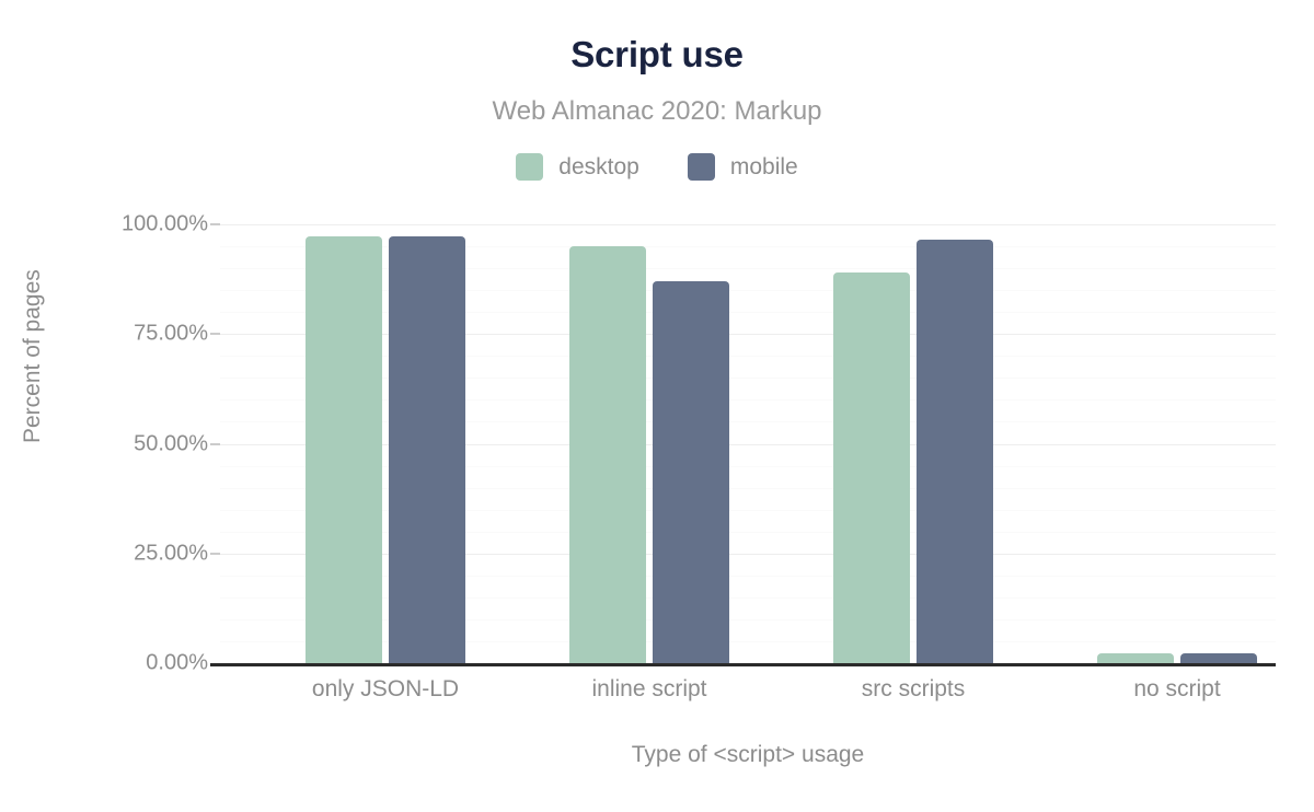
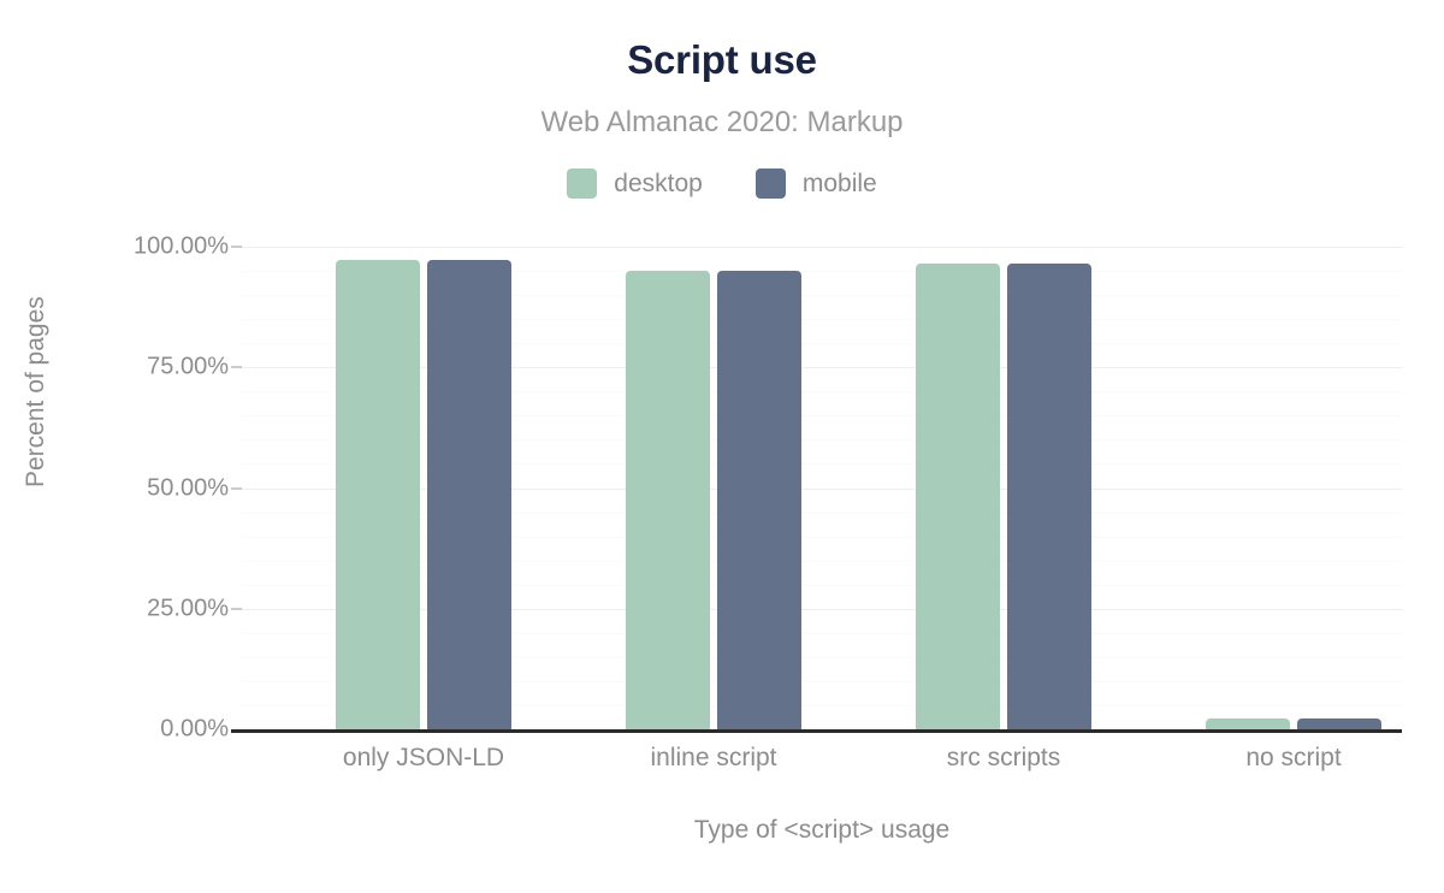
mobile/inline script: 87% -> 95%
desktop/src scripts: 89% -> 97%
